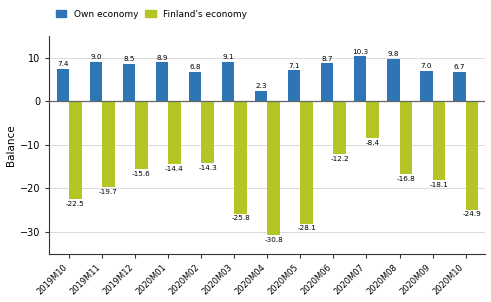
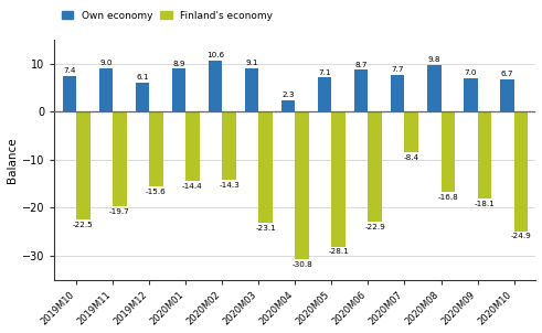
Own economy/2019M12: 8.5 -> 6.1
Own economy/2020M02: 6.8 -> 10.6
Finland's economy/2020M03: -25.8 -> -23.1
Finland's economy/2020M06: -12.2 -> -22.9
Own economy/2020M07: 10.3 -> 7.7
